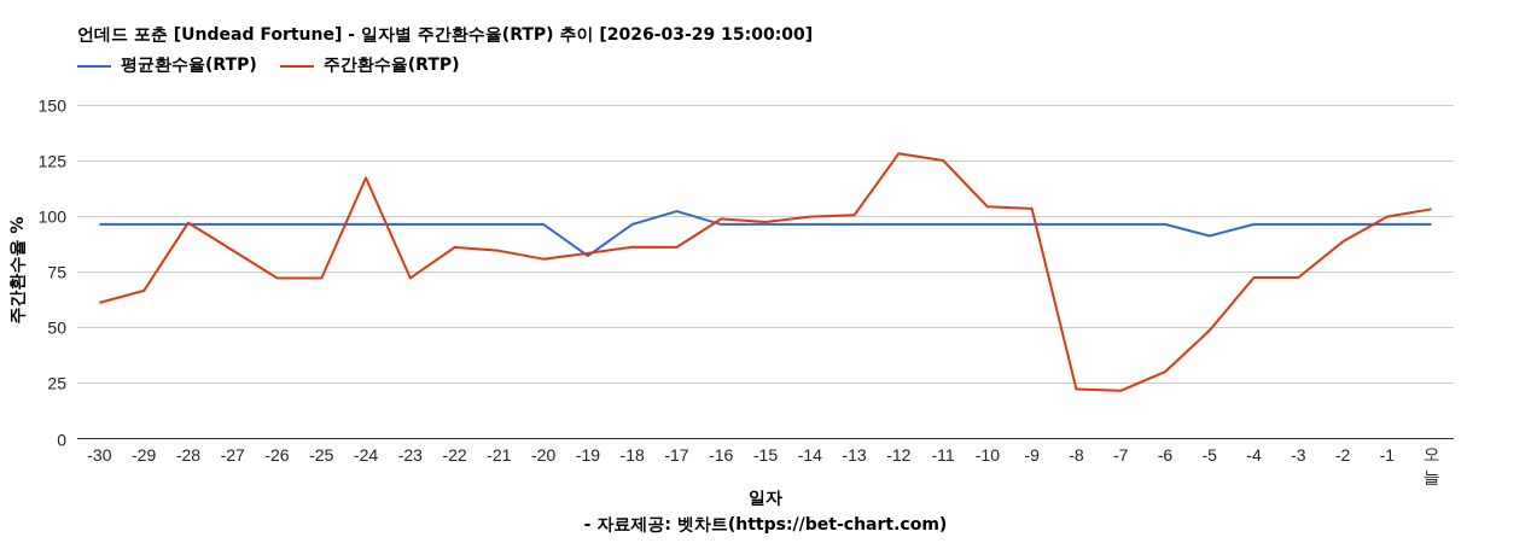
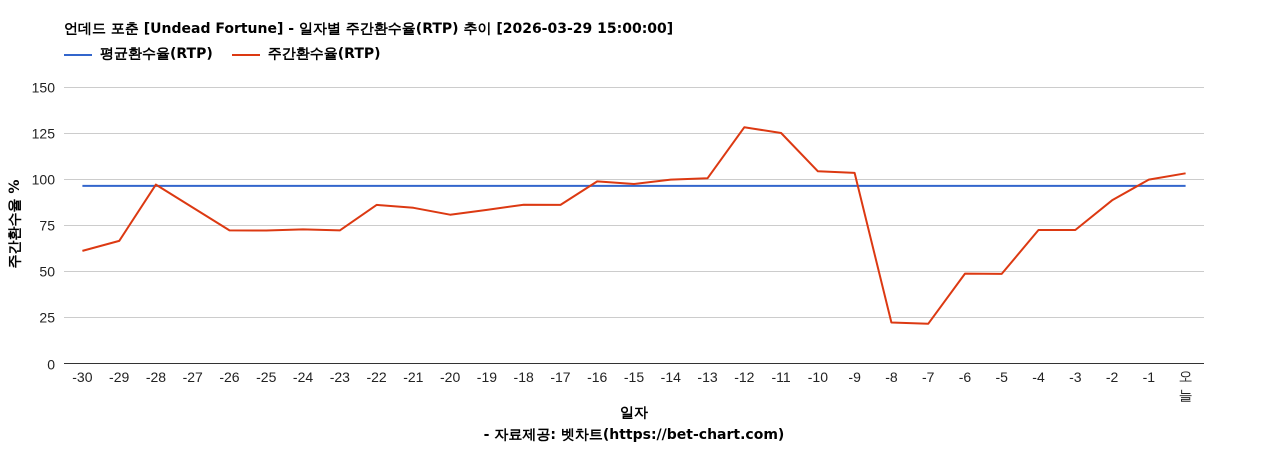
주간환수율(RTP)/-24: 117 -> 73
평균환수율(RTP)/-19: 82 -> 96
평균환수율(RTP)/-17: 102 -> 96
주간환수율(RTP)/-6: 30 -> 49
평균환수율(RTP)/-5: 91 -> 96
